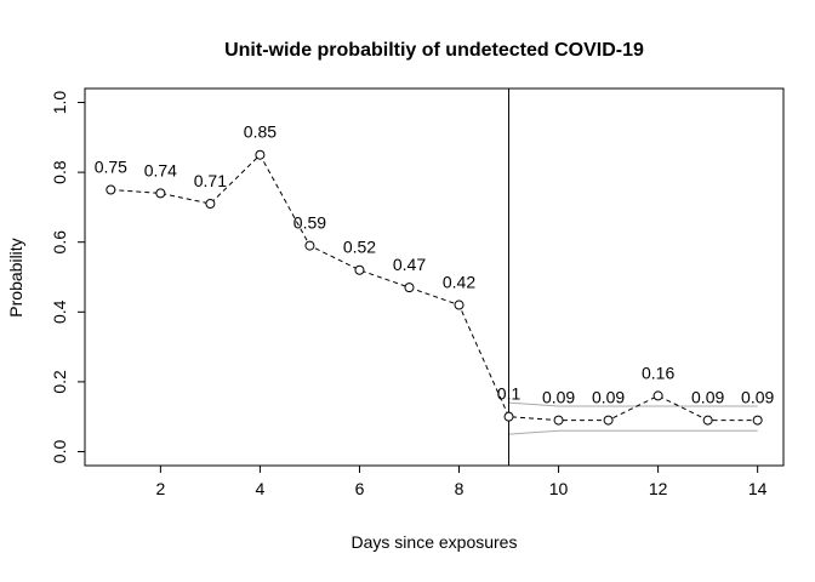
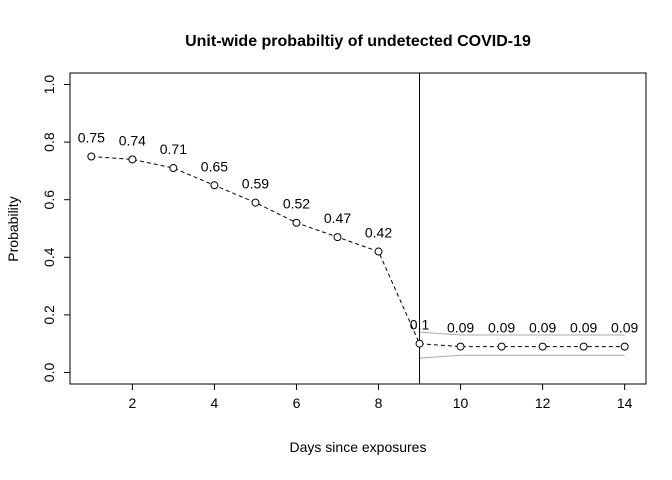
4: 0.85 -> 0.65
12: 0.16 -> 0.09
